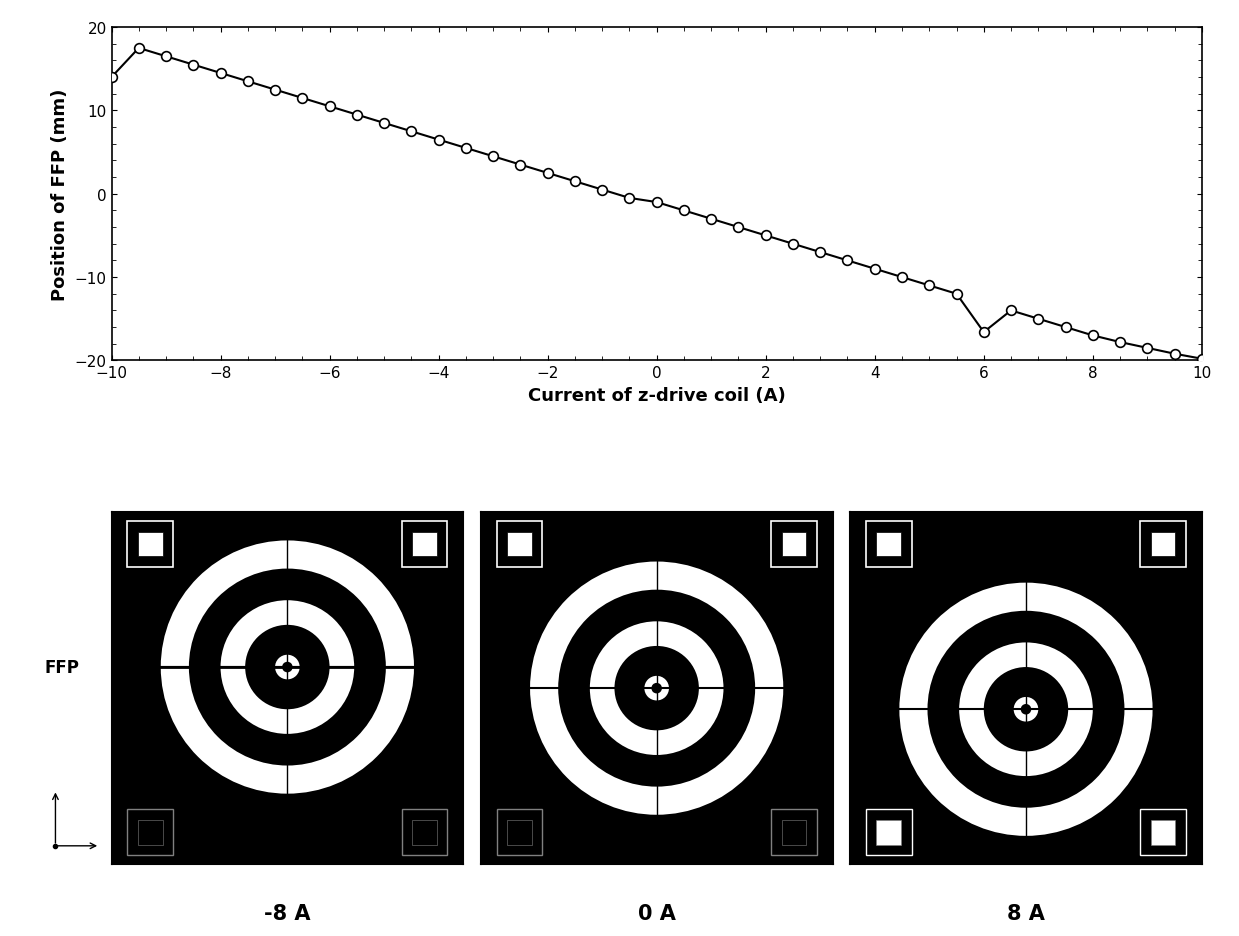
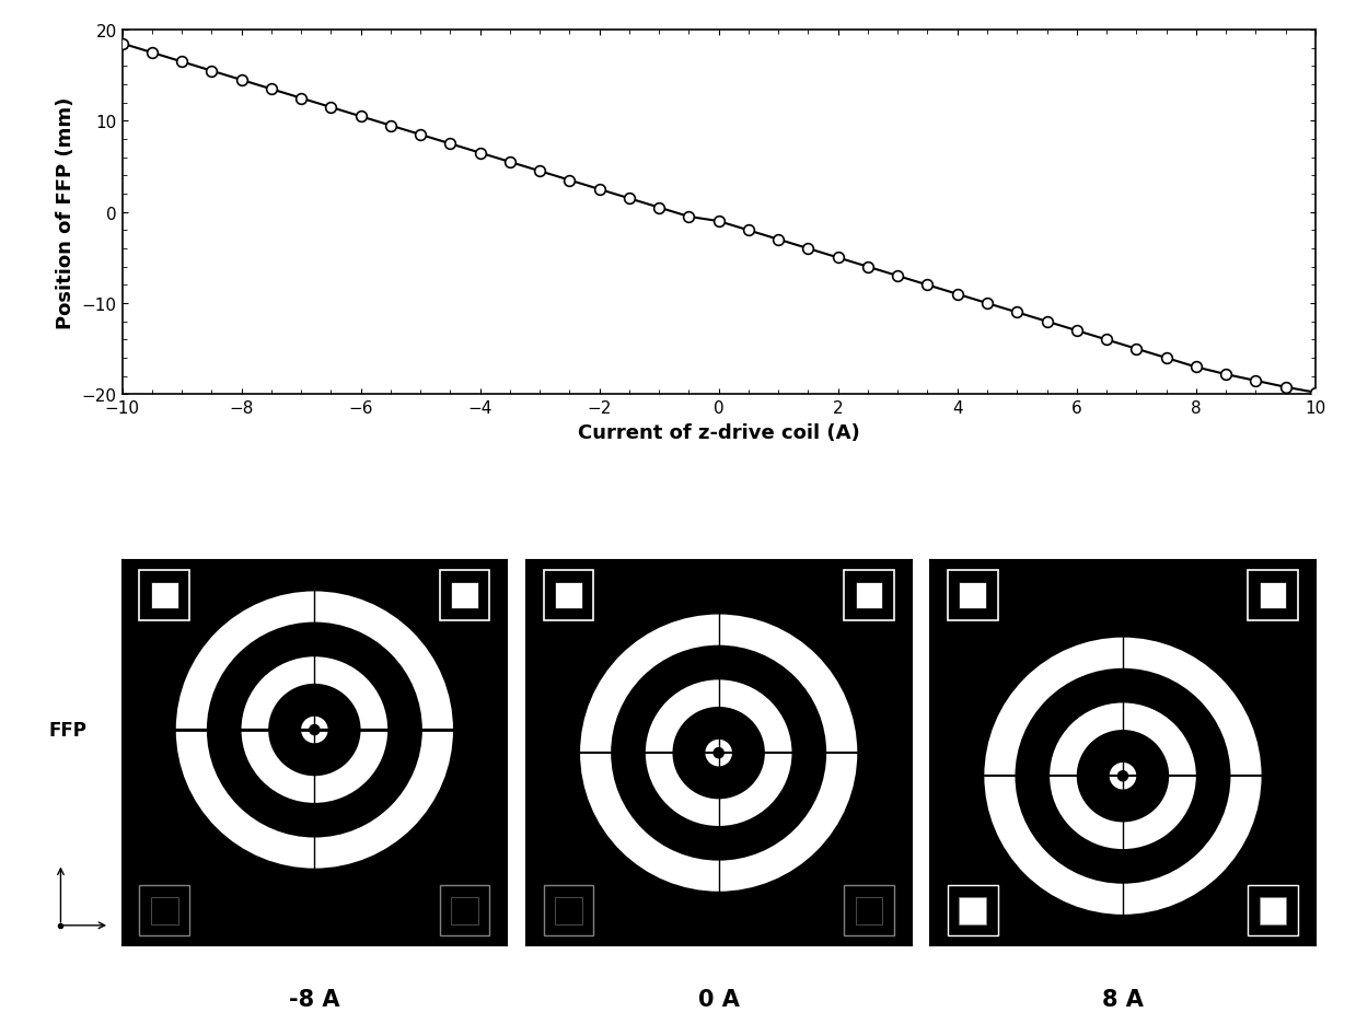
−10: 14.0 -> 18.5
6: -16.6 -> -13.0
